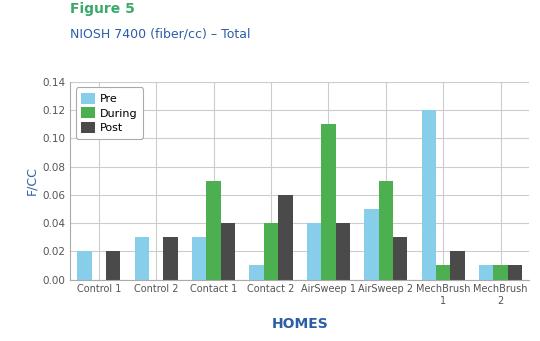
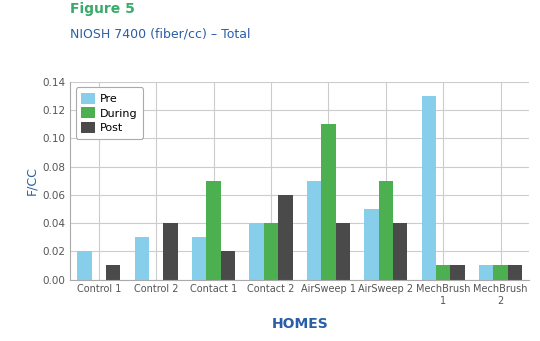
Post/Control 1: 0.02 -> 0.01
Post/Control 2: 0.03 -> 0.04
Post/Contact 1: 0.04 -> 0.02
Pre/Contact 2: 0.01 -> 0.04
Pre/AirSweep 1: 0.04 -> 0.07
Post/AirSweep 2: 0.03 -> 0.04
Pre/MechBrush 1: 0.12 -> 0.13
Post/MechBrush 1: 0.02 -> 0.01
